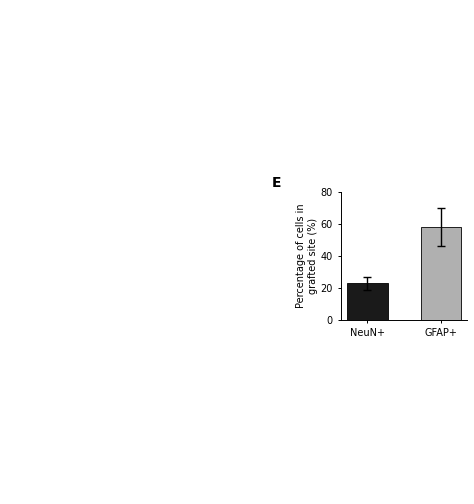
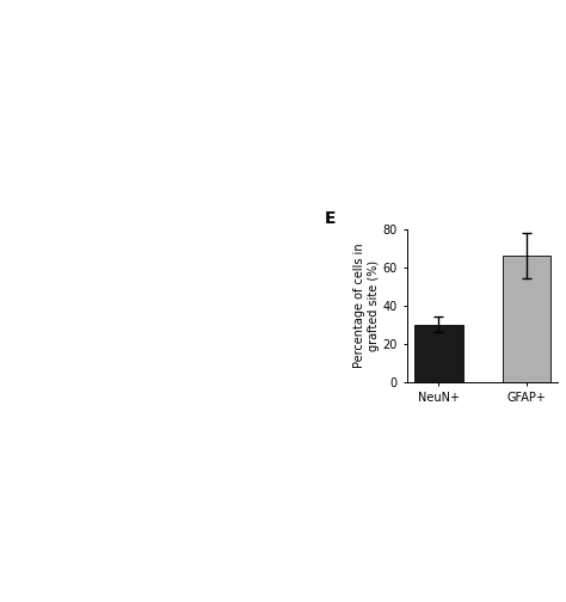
NeuN+: 23 -> 30
GFAP+: 58 -> 66
